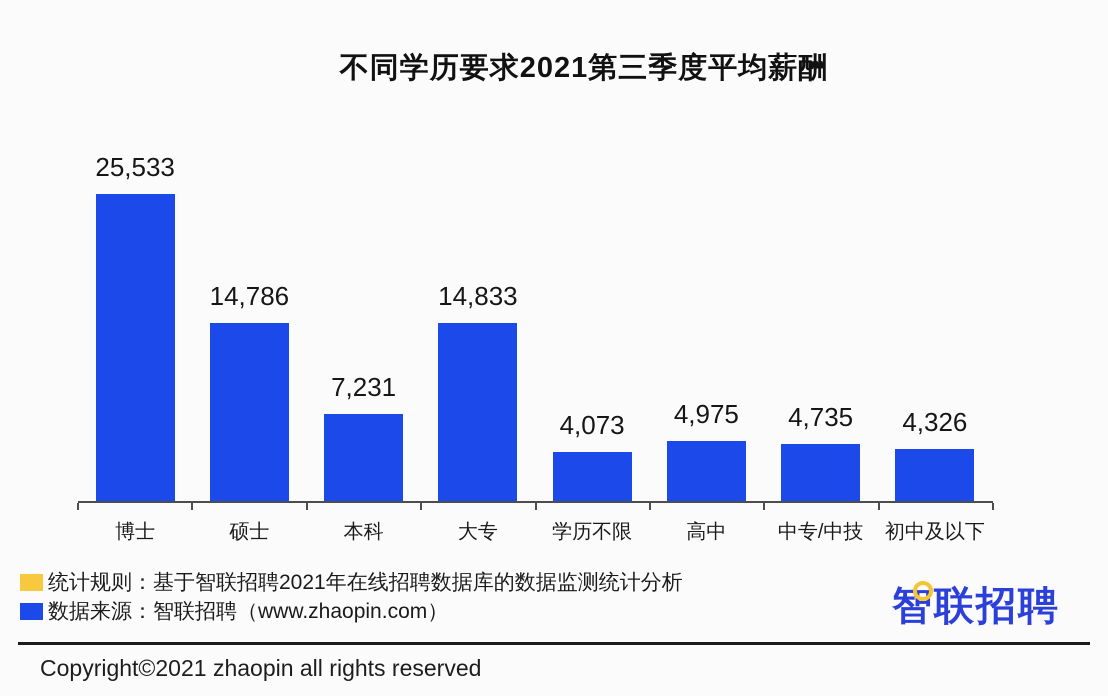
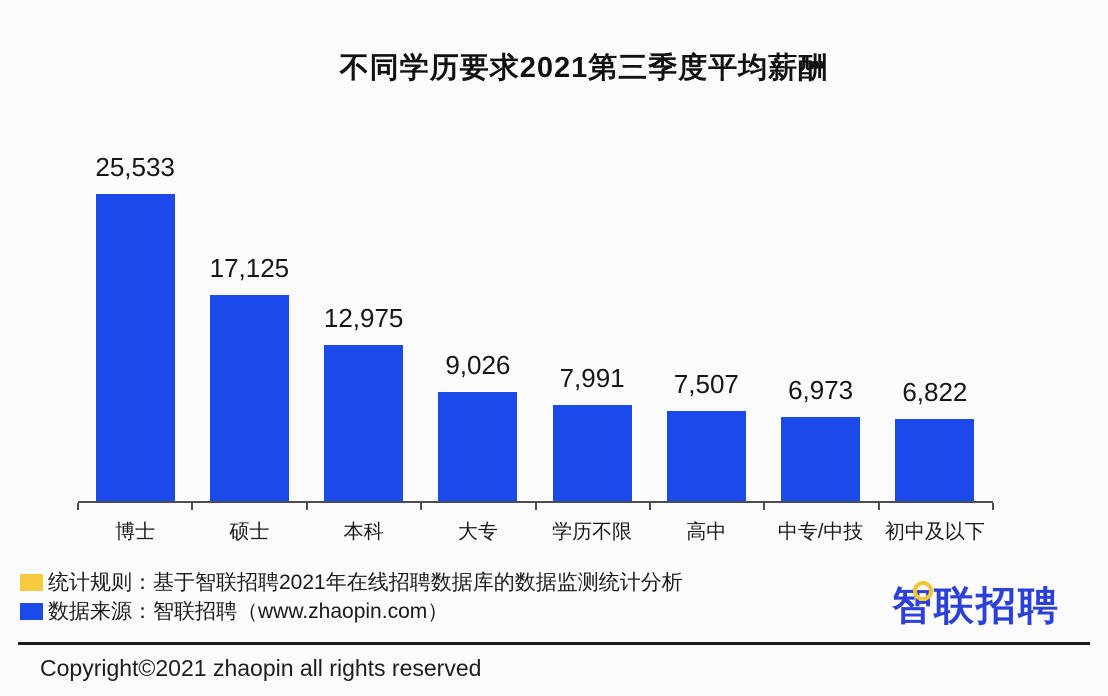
硕士: 14,786 -> 17,125
本科: 7,231 -> 12,975
大专: 14,833 -> 9,026
学历不限: 4,073 -> 7,991
高中: 4,975 -> 7,507
中专/中技: 4,735 -> 6,973
初中及以下: 4,326 -> 6,822
